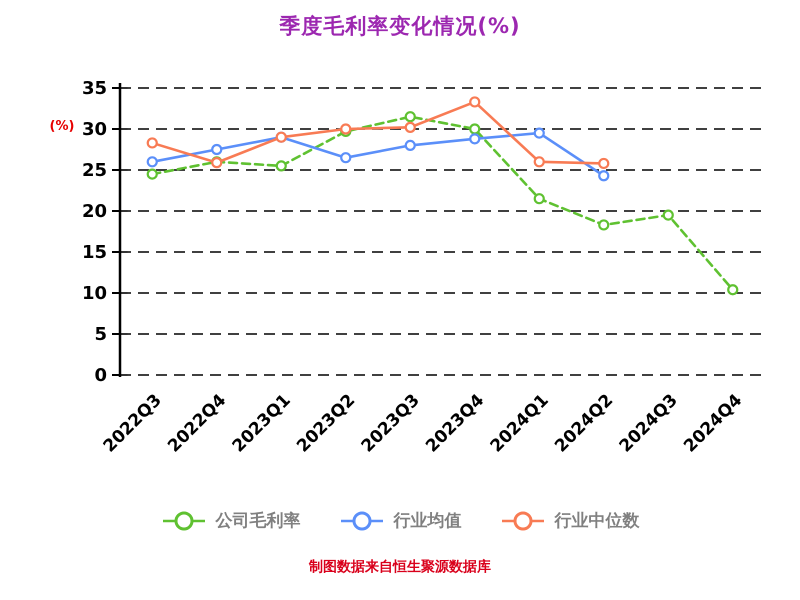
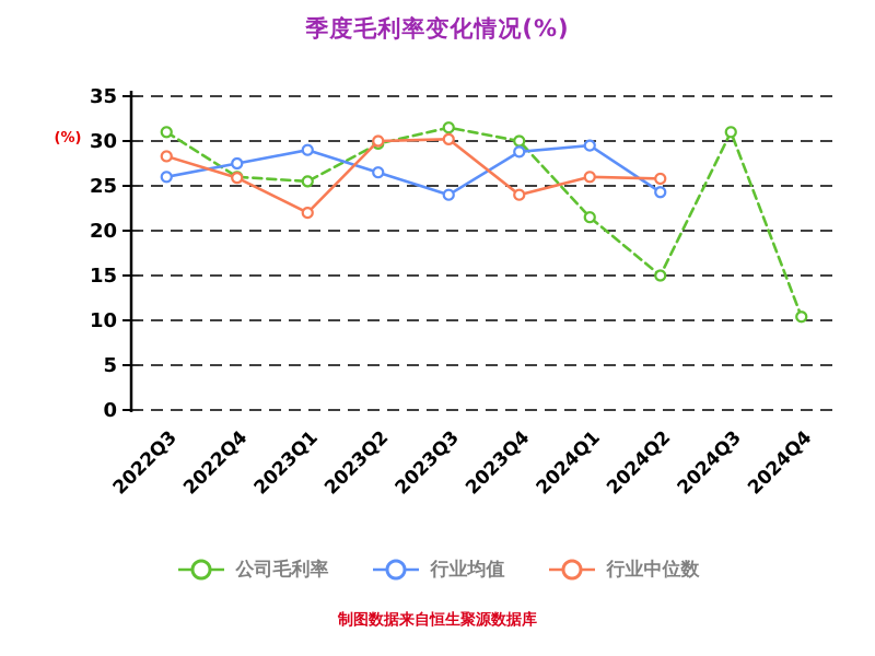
公司毛利率/2022Q3: 24 -> 31
行业中位数/2023Q1: 29 -> 22
行业均值/2023Q3: 28 -> 24
行业中位数/2023Q4: 33 -> 24
公司毛利率/2024Q2: 18 -> 15
公司毛利率/2024Q3: 20 -> 31
